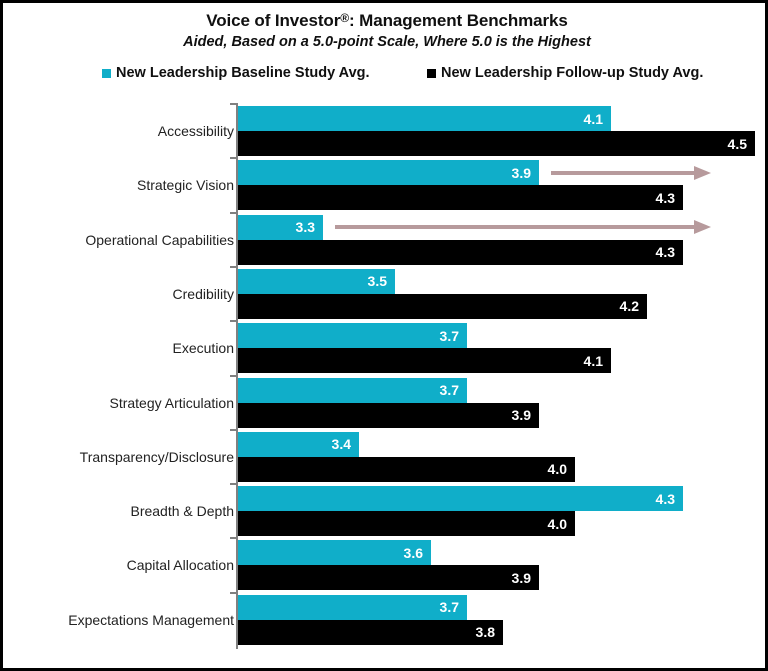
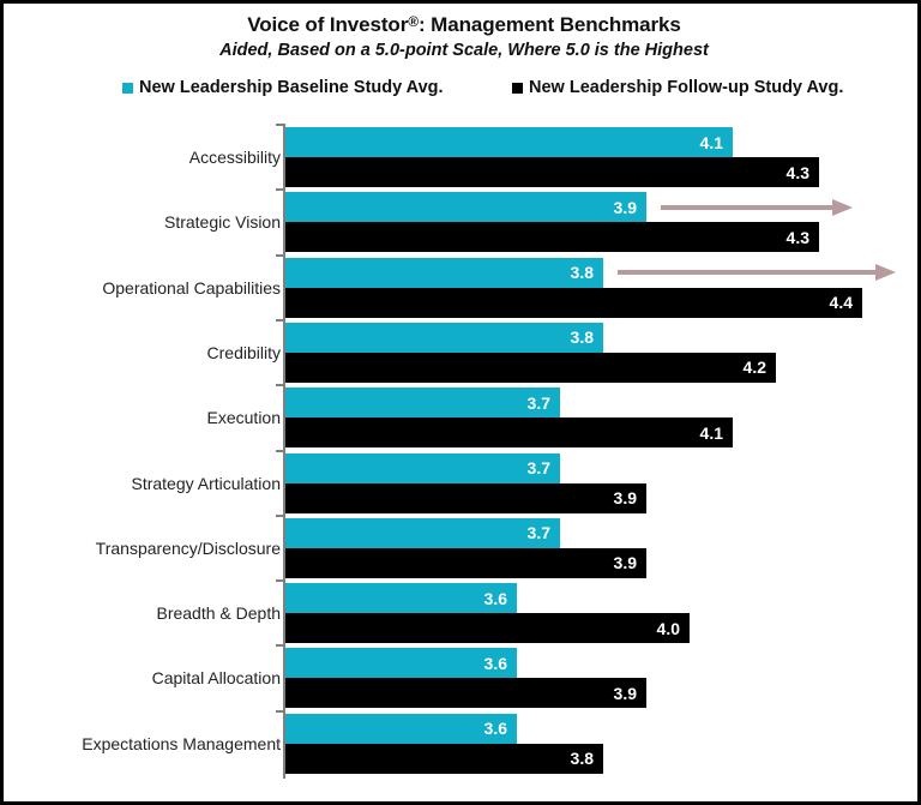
New Leadership Follow-up Study Avg./Accessibility: 4.5 -> 4.3
New Leadership Baseline Study Avg./Operational Capabilities: 3.3 -> 3.8
New Leadership Follow-up Study Avg./Operational Capabilities: 4.3 -> 4.4
New Leadership Baseline Study Avg./Credibility: 3.5 -> 3.8
New Leadership Baseline Study Avg./Transparency/Disclosure: 3.4 -> 3.7
New Leadership Follow-up Study Avg./Transparency/Disclosure: 4.0 -> 3.9
New Leadership Baseline Study Avg./Breadth & Depth: 4.3 -> 3.6
New Leadership Baseline Study Avg./Expectations Management: 3.7 -> 3.6
